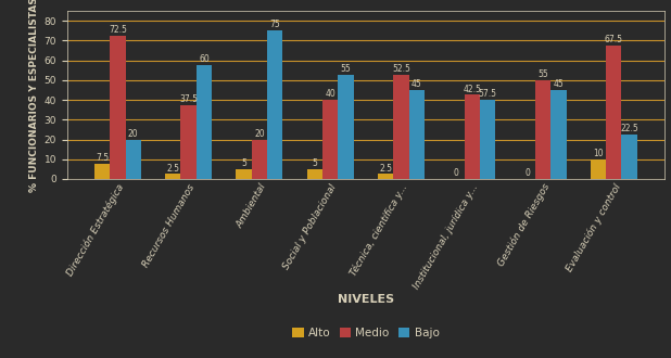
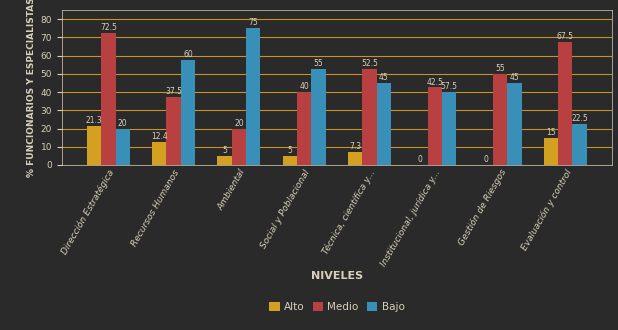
Alto/Dirección Estratégica: 7.5 -> 21.3
Alto/Recursos Humanos: 2.5 -> 12.4
Alto/Técnica, científica y...: 2.5 -> 7.3
Alto/Evaluación y control: 10 -> 15
